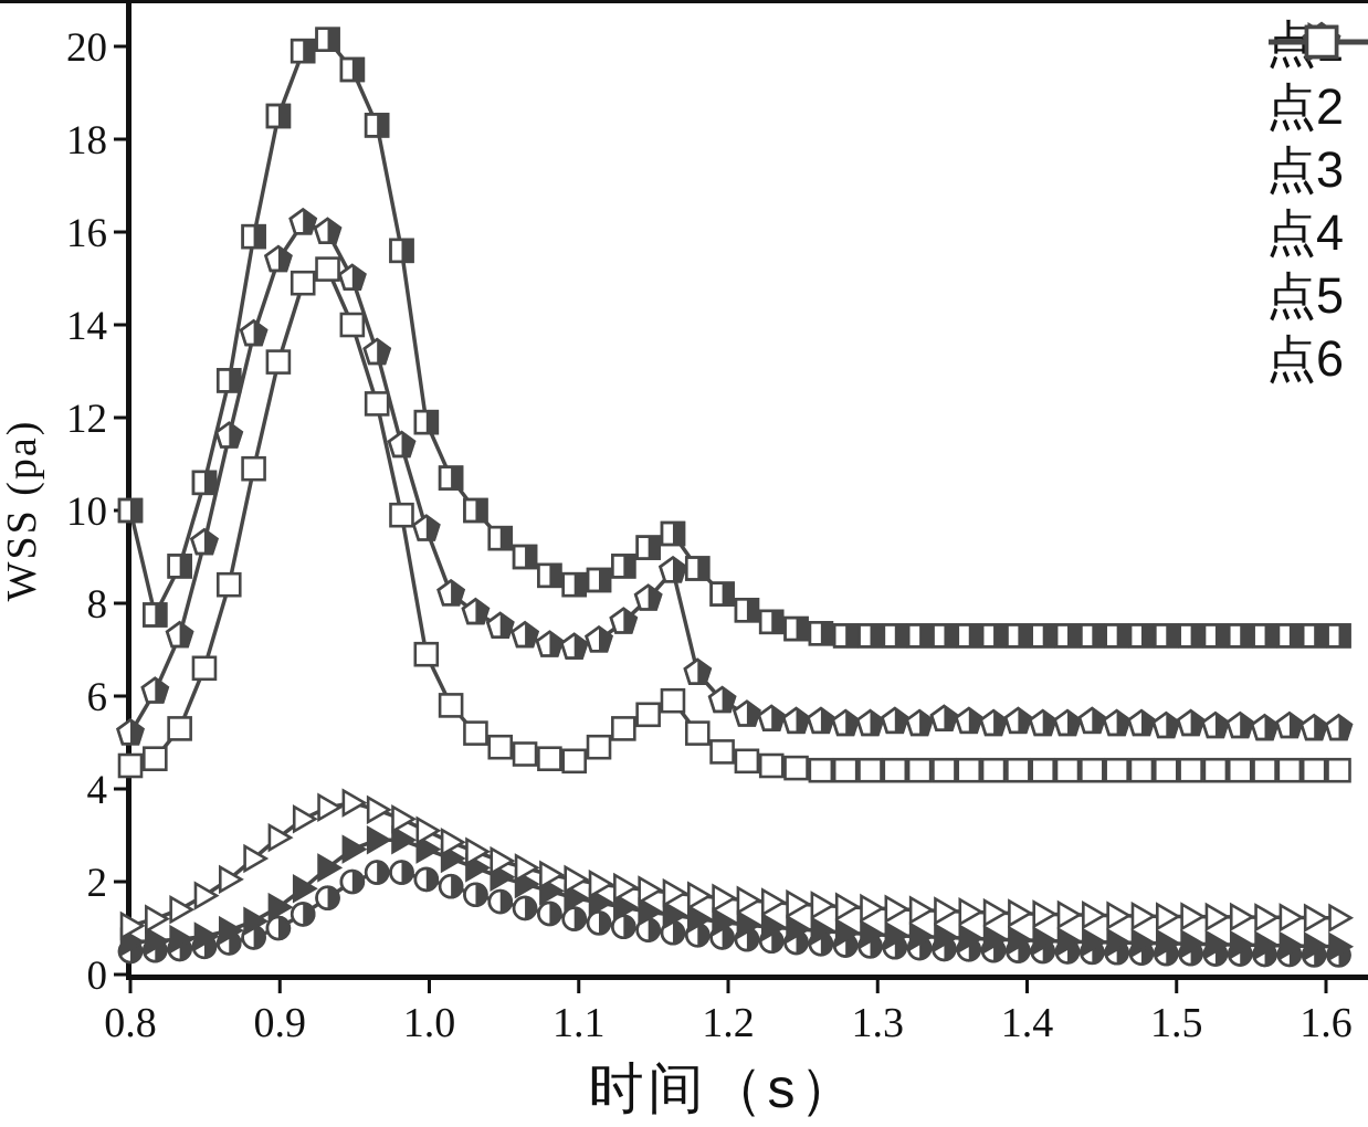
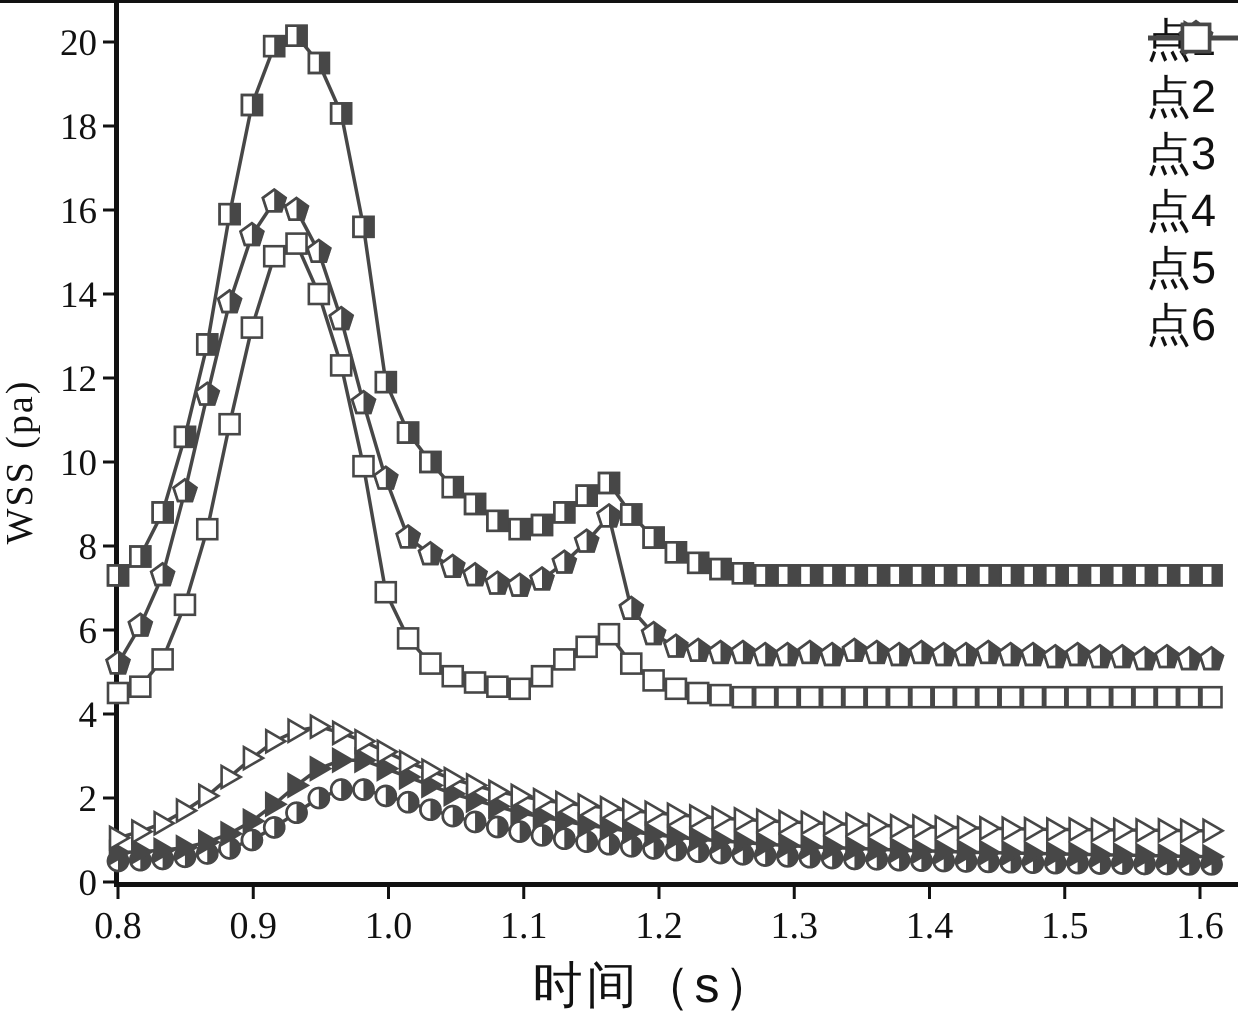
点1/0.8: 10.0 -> 7.3
